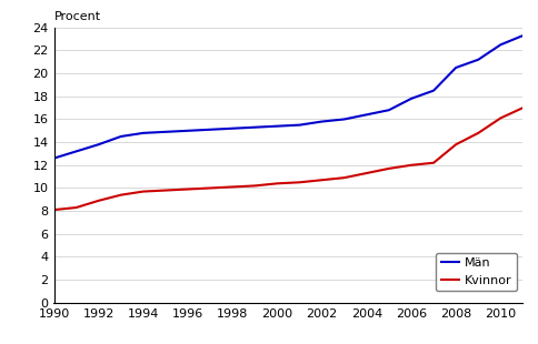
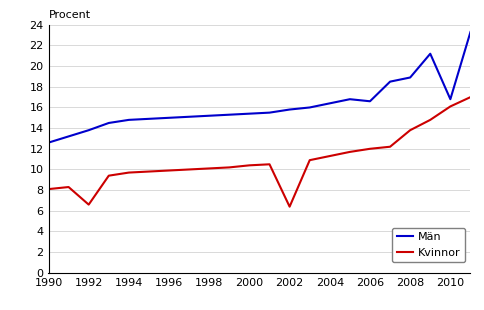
Kvinnor/1992: 8.9 -> 6.6
Kvinnor/2002: 10.7 -> 6.4
Män/2006: 17.8 -> 16.6
Män/2008: 20.5 -> 18.9
Män/2010: 22.5 -> 16.8
